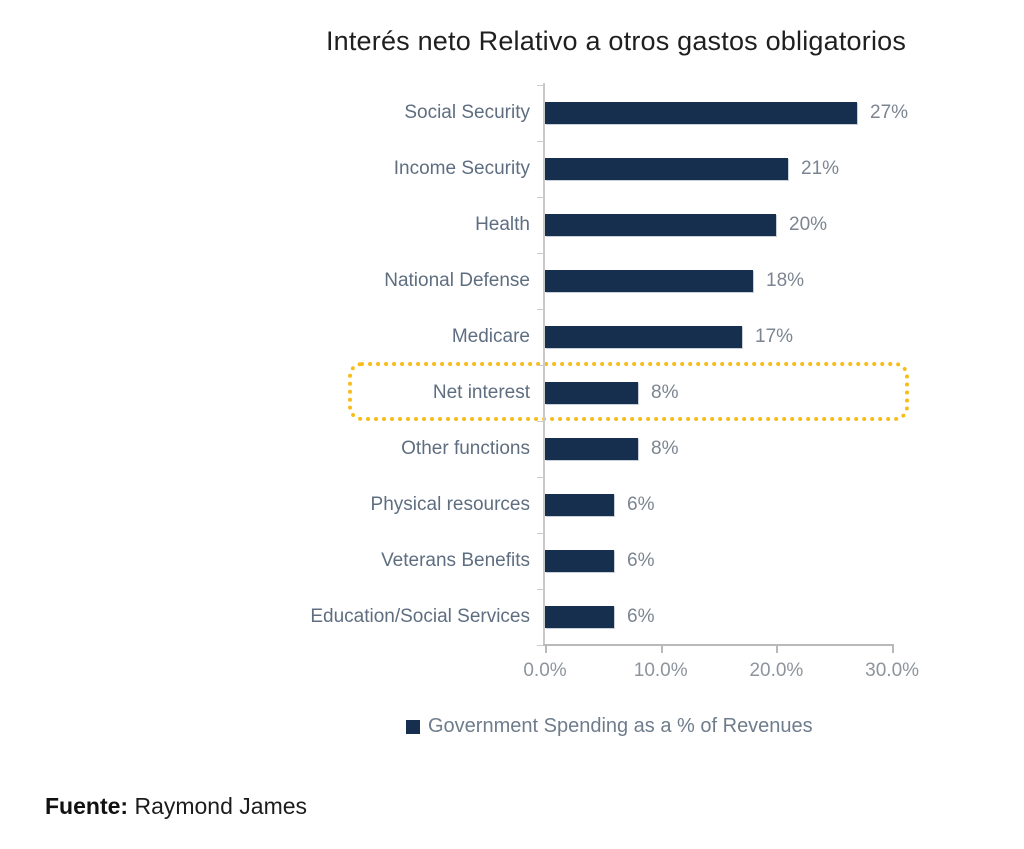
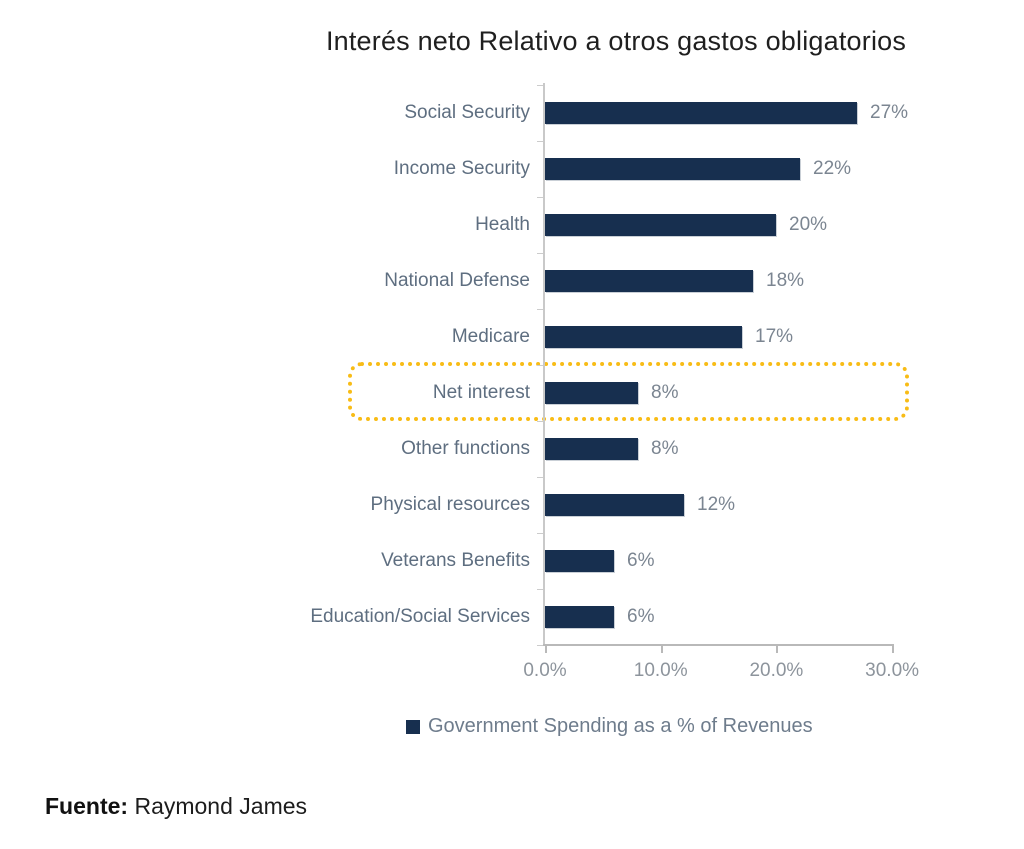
Income Security: 21% -> 22%
Physical resources: 6% -> 12%
